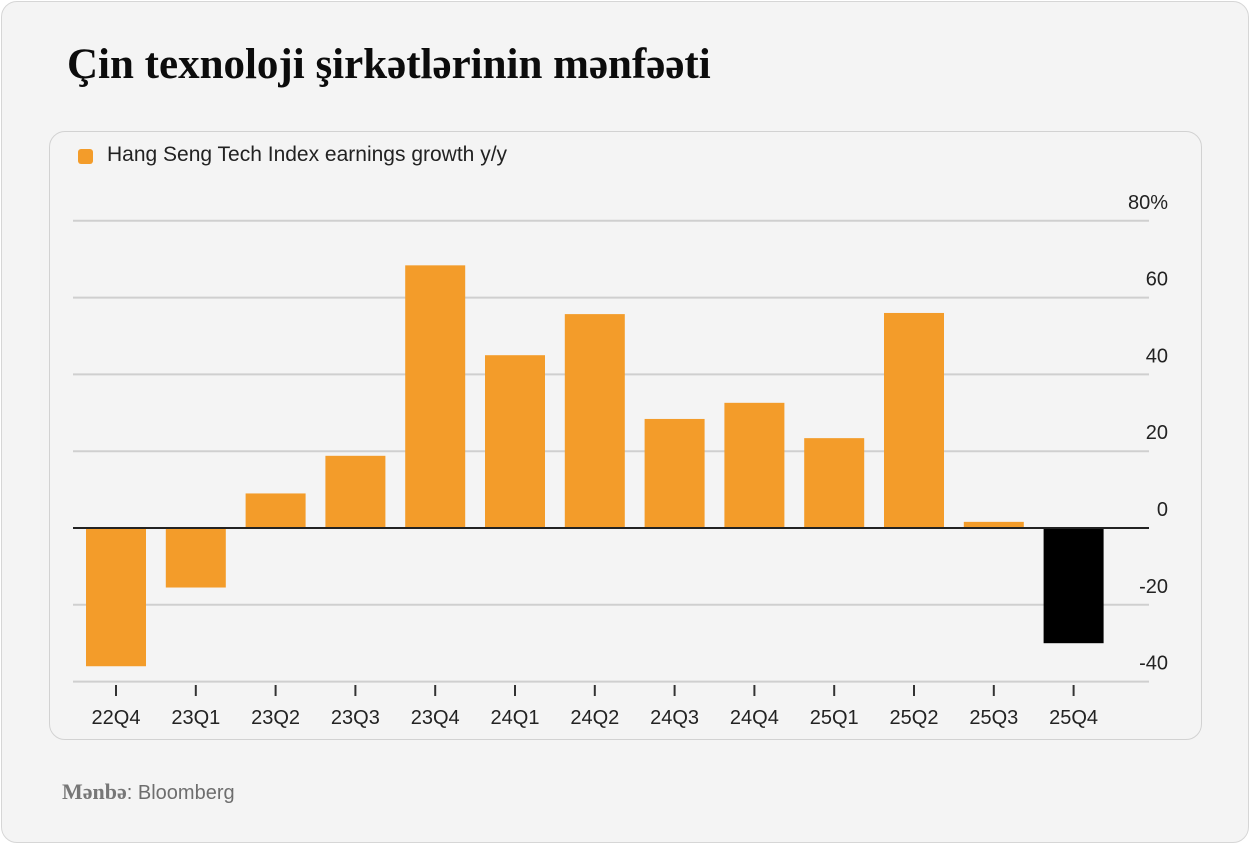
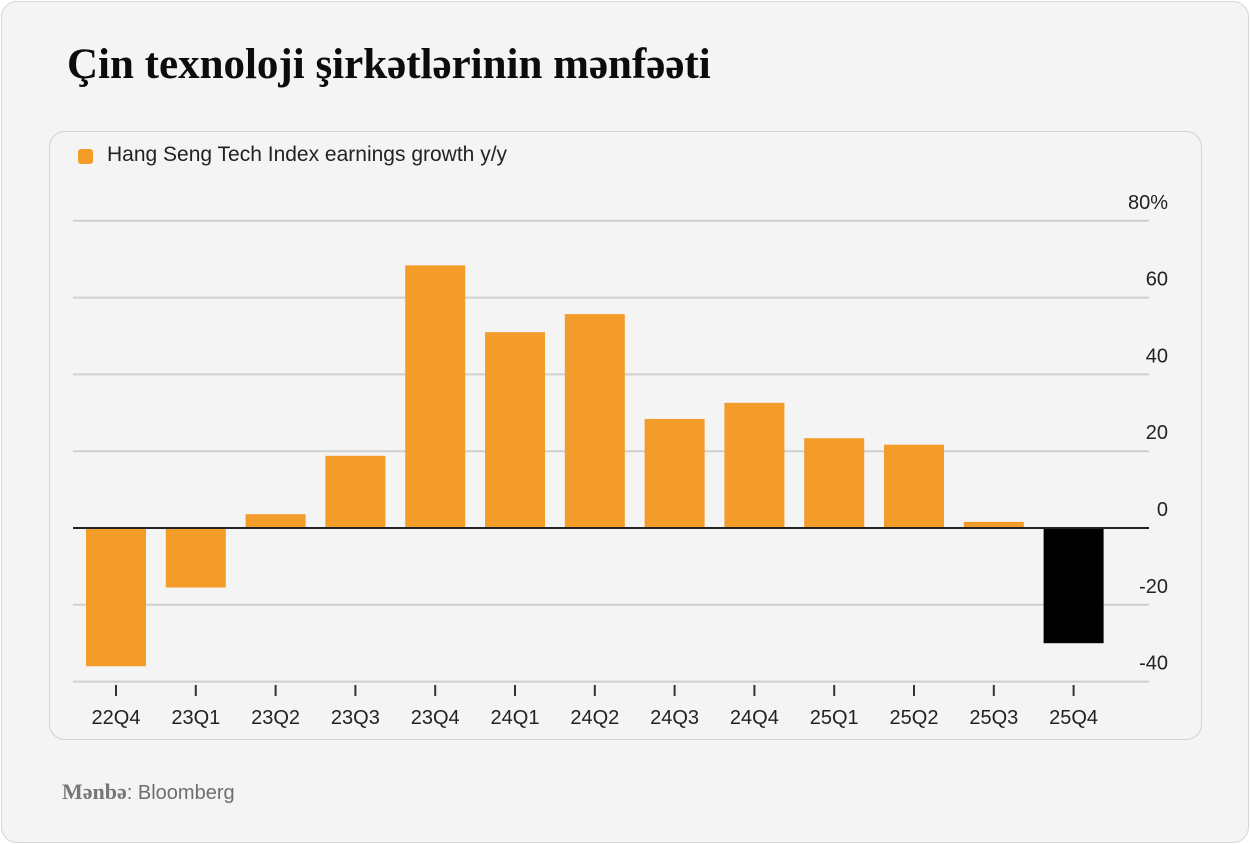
23Q2: 9% -> 4%
24Q1: 45% -> 51%
25Q2: 56% -> 22%
